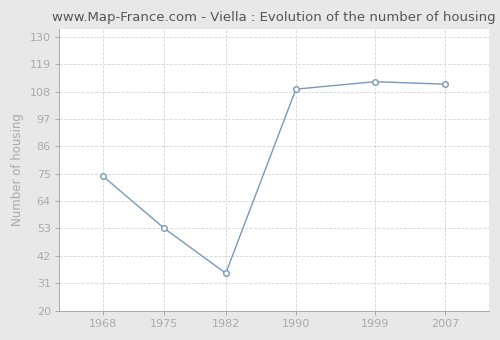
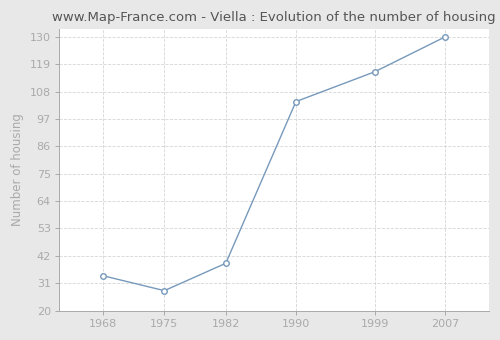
1968: 74 -> 34
1975: 53 -> 28
1982: 35 -> 39
1990: 109 -> 104
1999: 112 -> 116
2007: 111 -> 130
